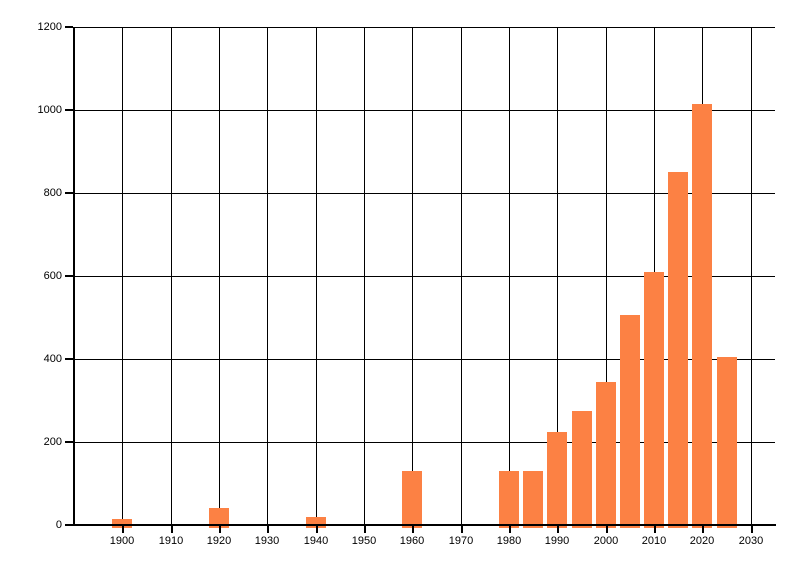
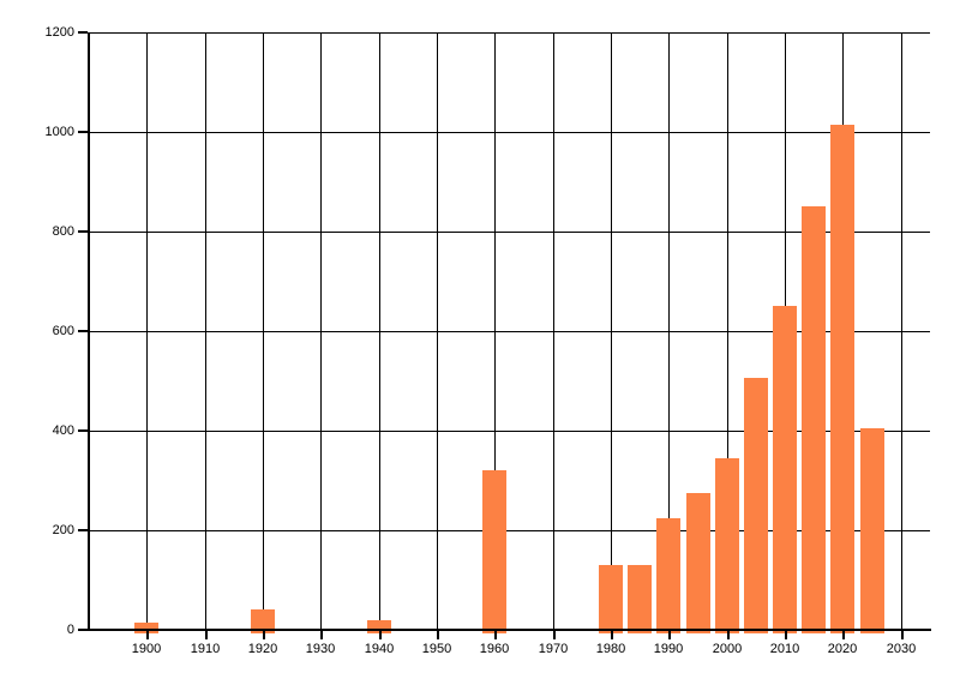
1960: 130 -> 320
2010: 610 -> 650
